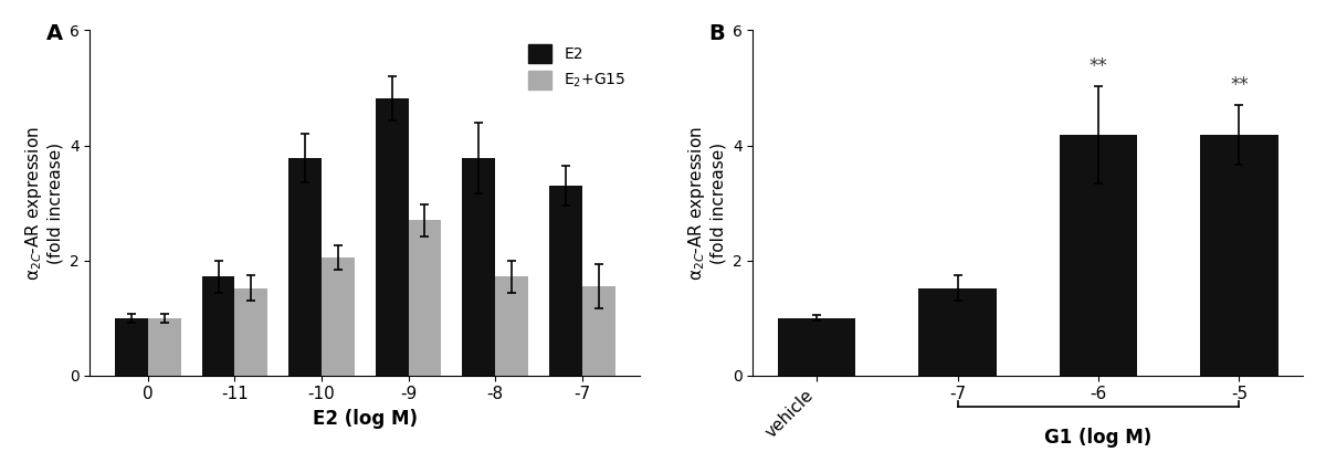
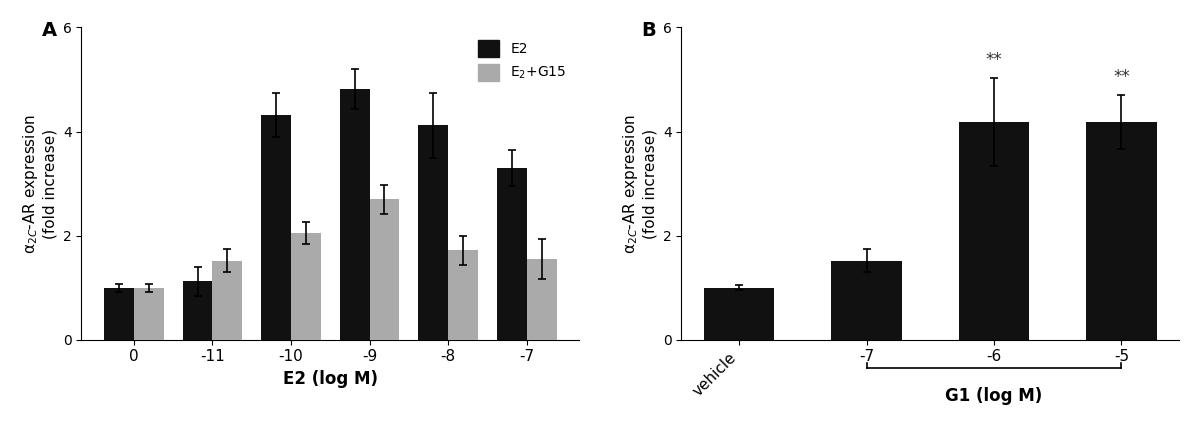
E2/-11: 1.72 -> 1.12
E2/-10: 3.78 -> 4.32
E2/-8: 3.78 -> 4.12
